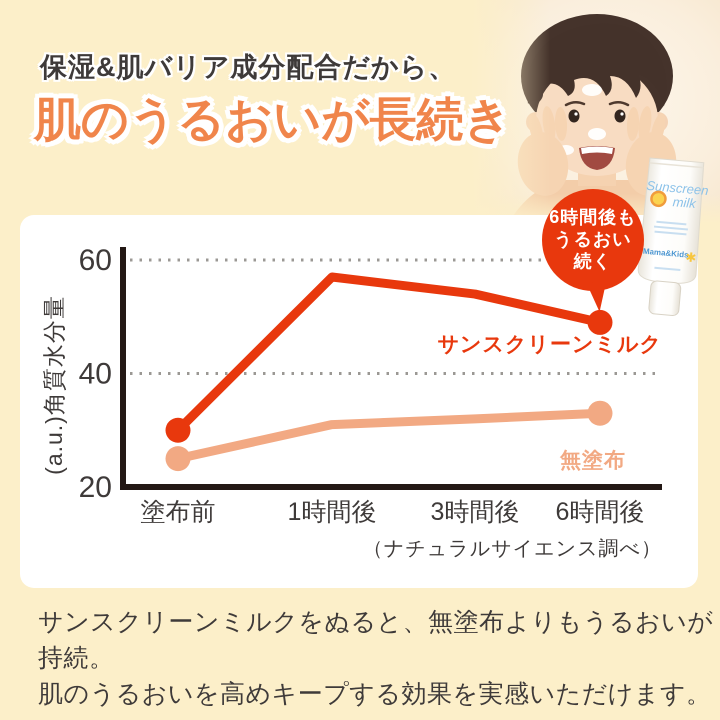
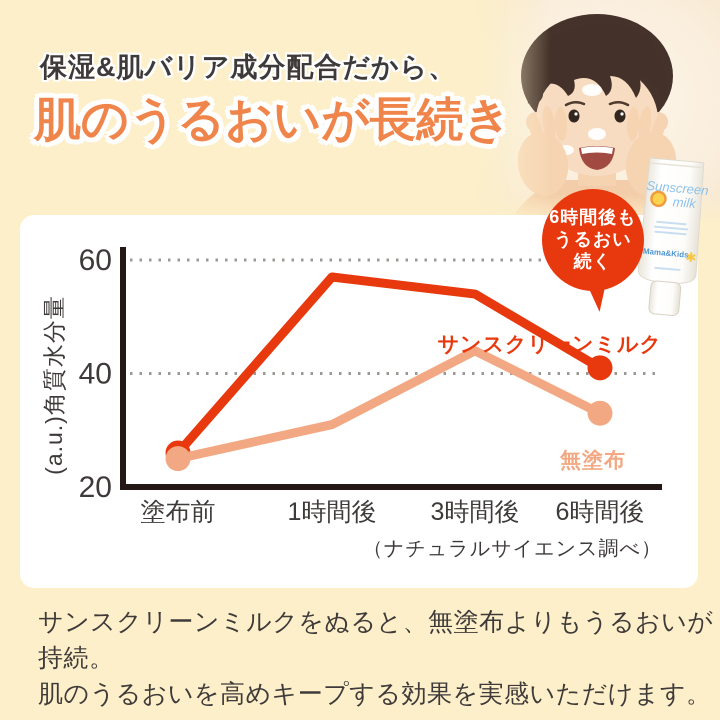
サンスクリーンミルク/塗布前: 30 -> 26
無塗布/3時間後: 32 -> 44
サンスクリーンミルク/6時間後: 49 -> 41
